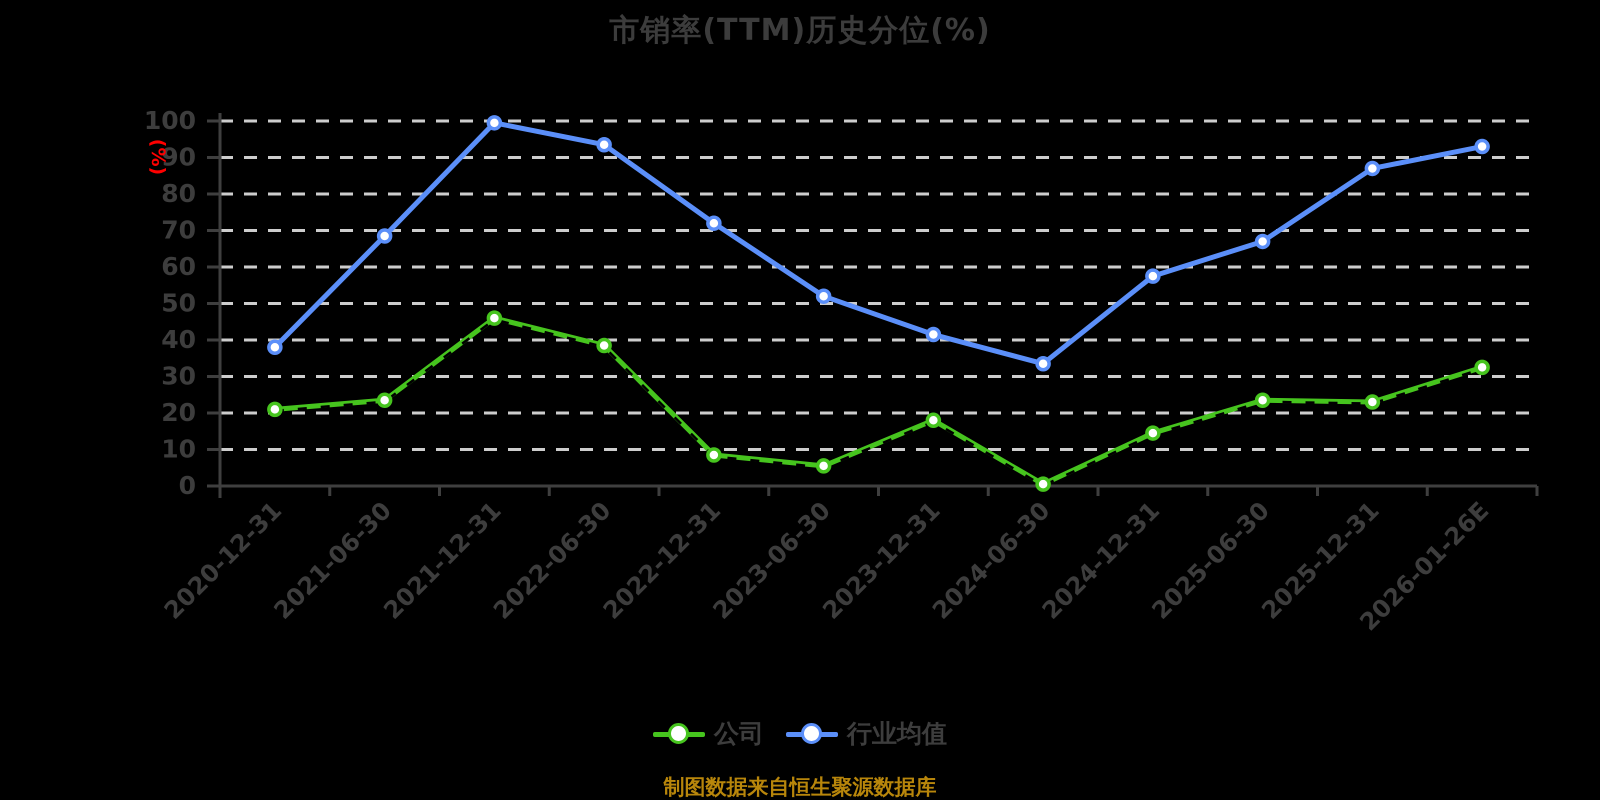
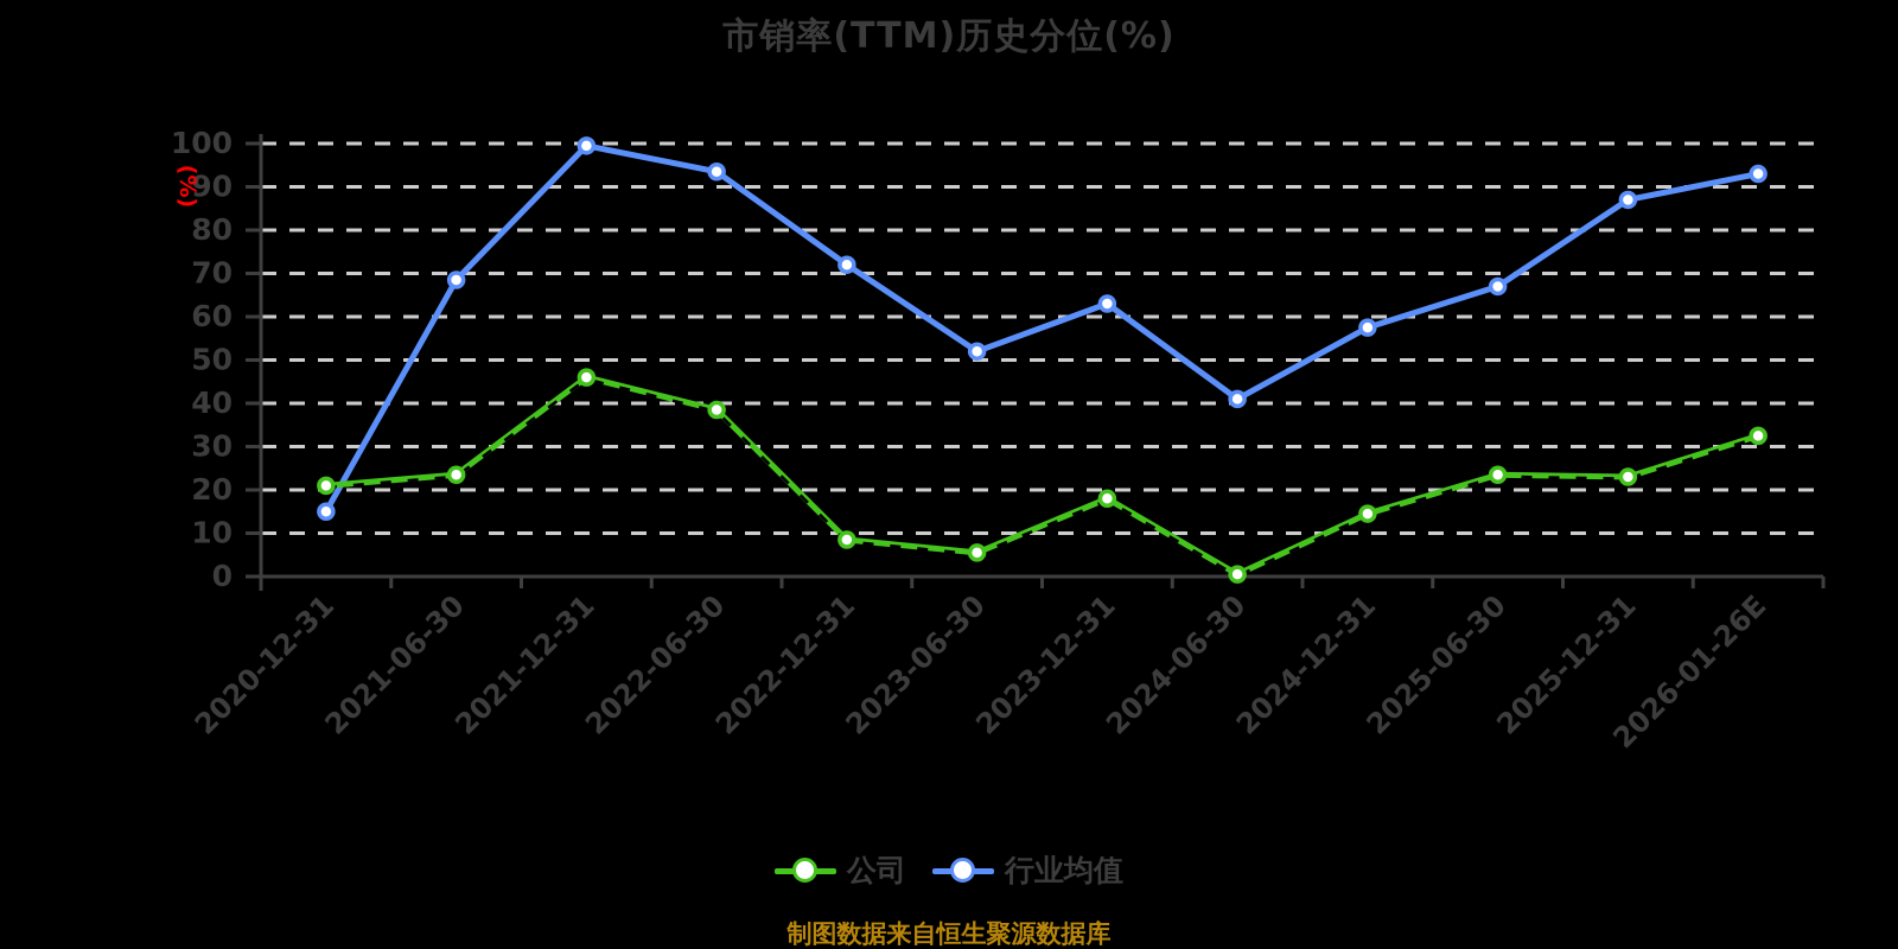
行业均值/2020-12-31: 38 -> 15
行业均值/2023-12-31: 42 -> 63
行业均值/2024-06-30: 34 -> 41
